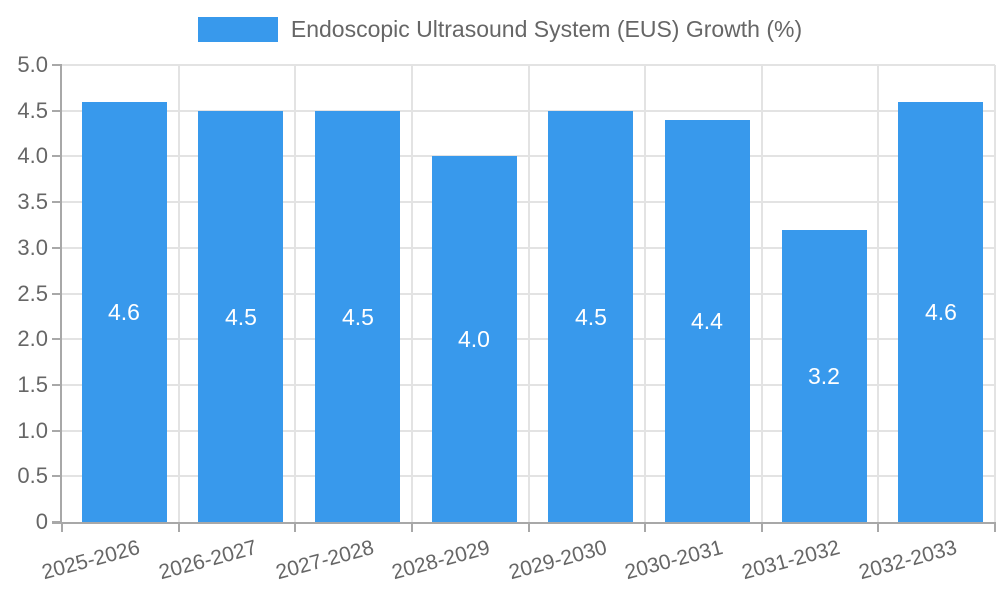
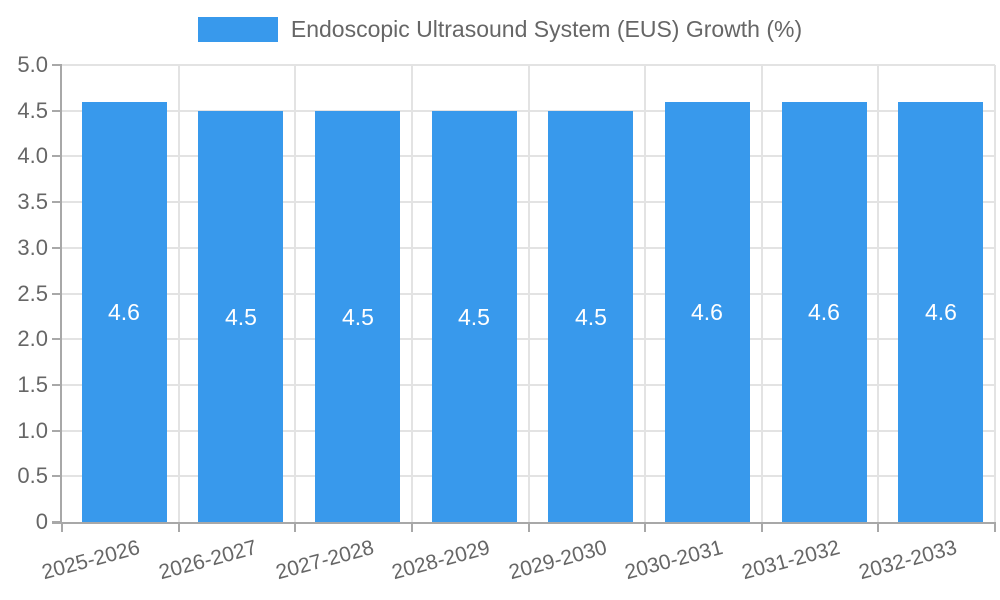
2028-2029: 4.0 -> 4.5
2030-2031: 4.4 -> 4.6
2031-2032: 3.2 -> 4.6
